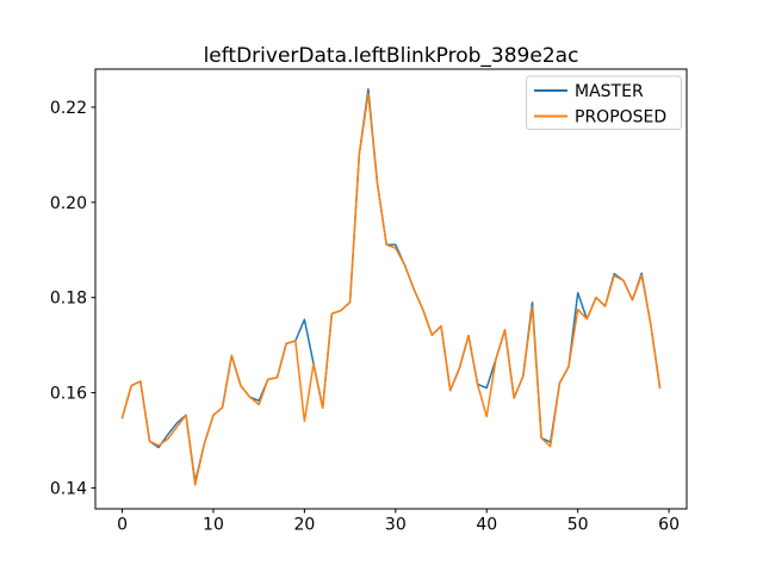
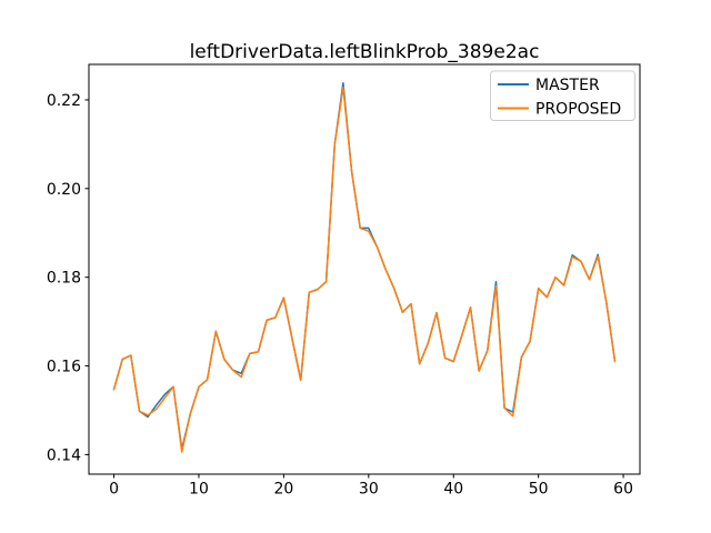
PROPOSED/20: 0.154 -> 0.175
PROPOSED/40: 0.155 -> 0.161
MASTER/50: 0.181 -> 0.177
